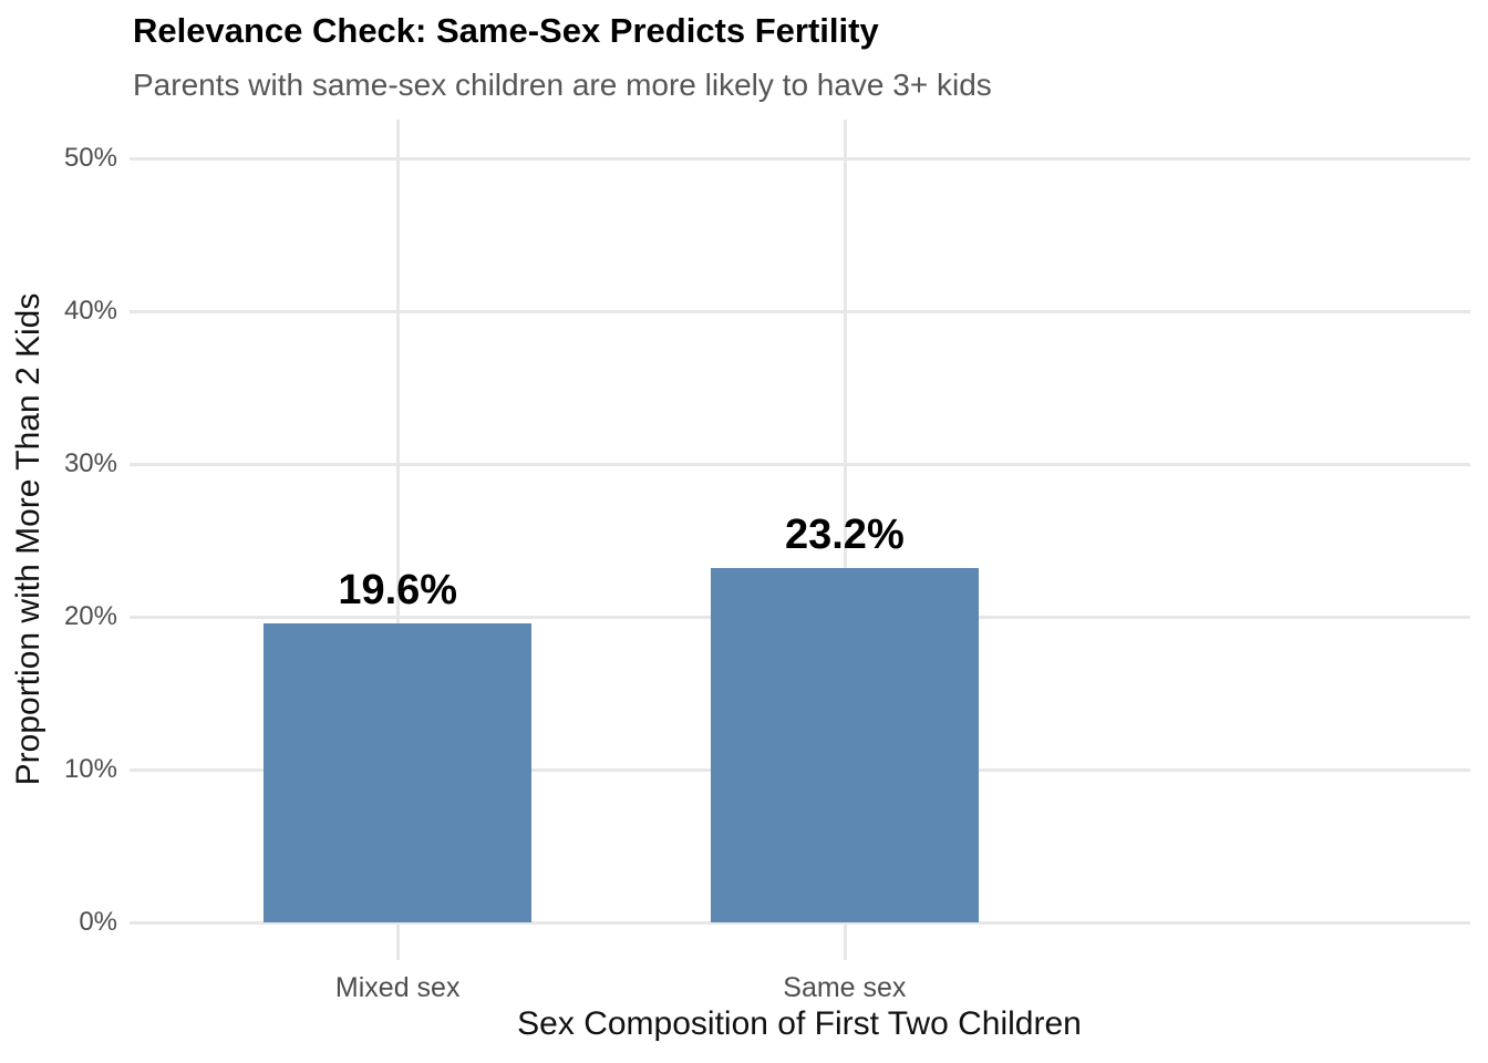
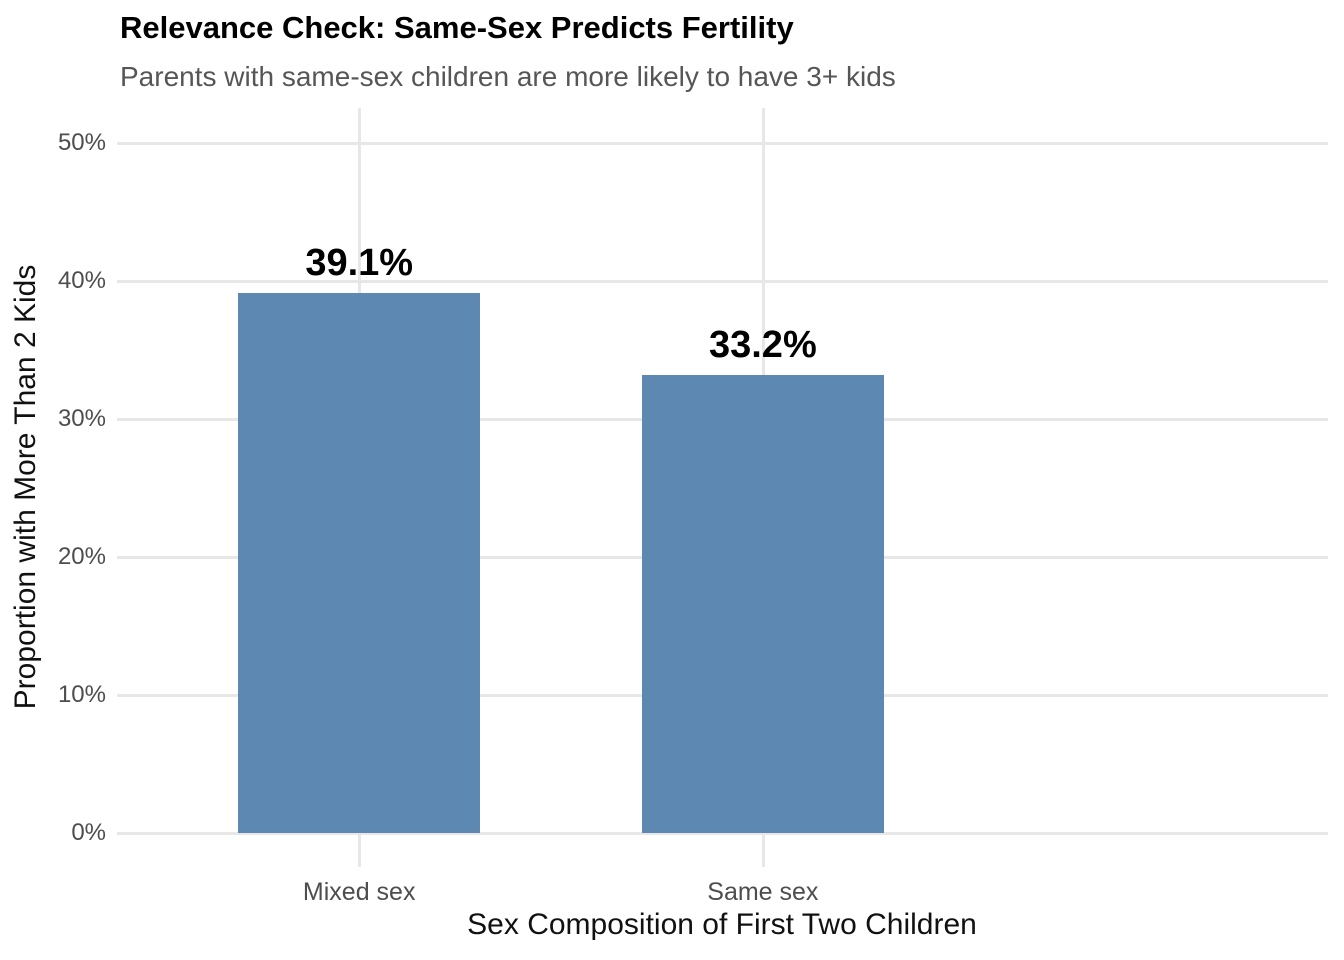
Mixed sex: 19.6% -> 39.1%
Same sex: 23.2% -> 33.2%
